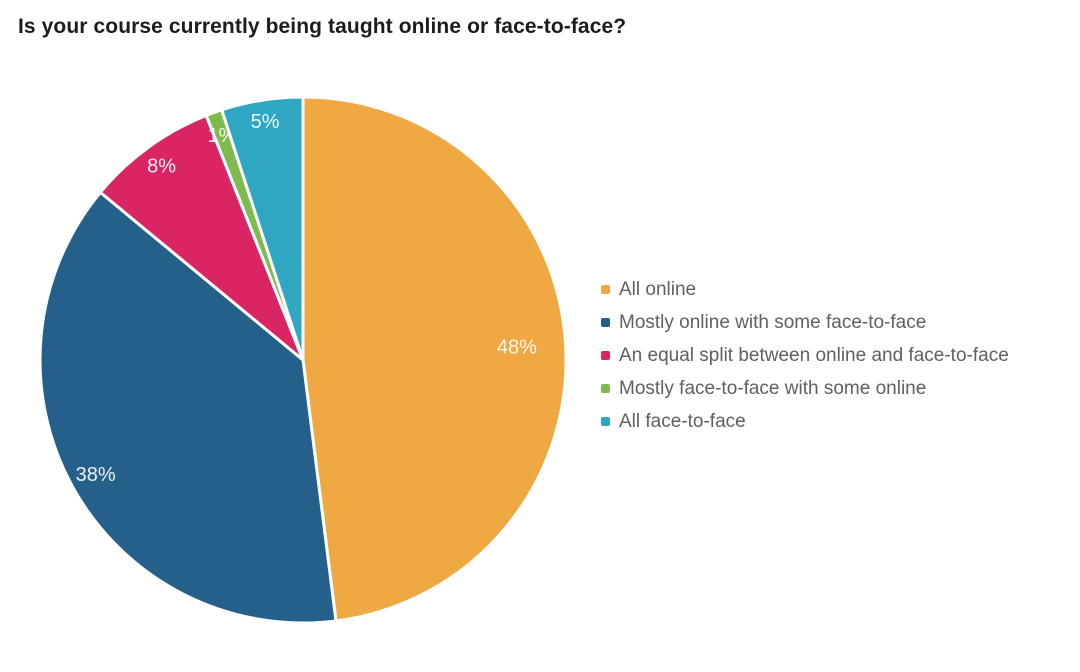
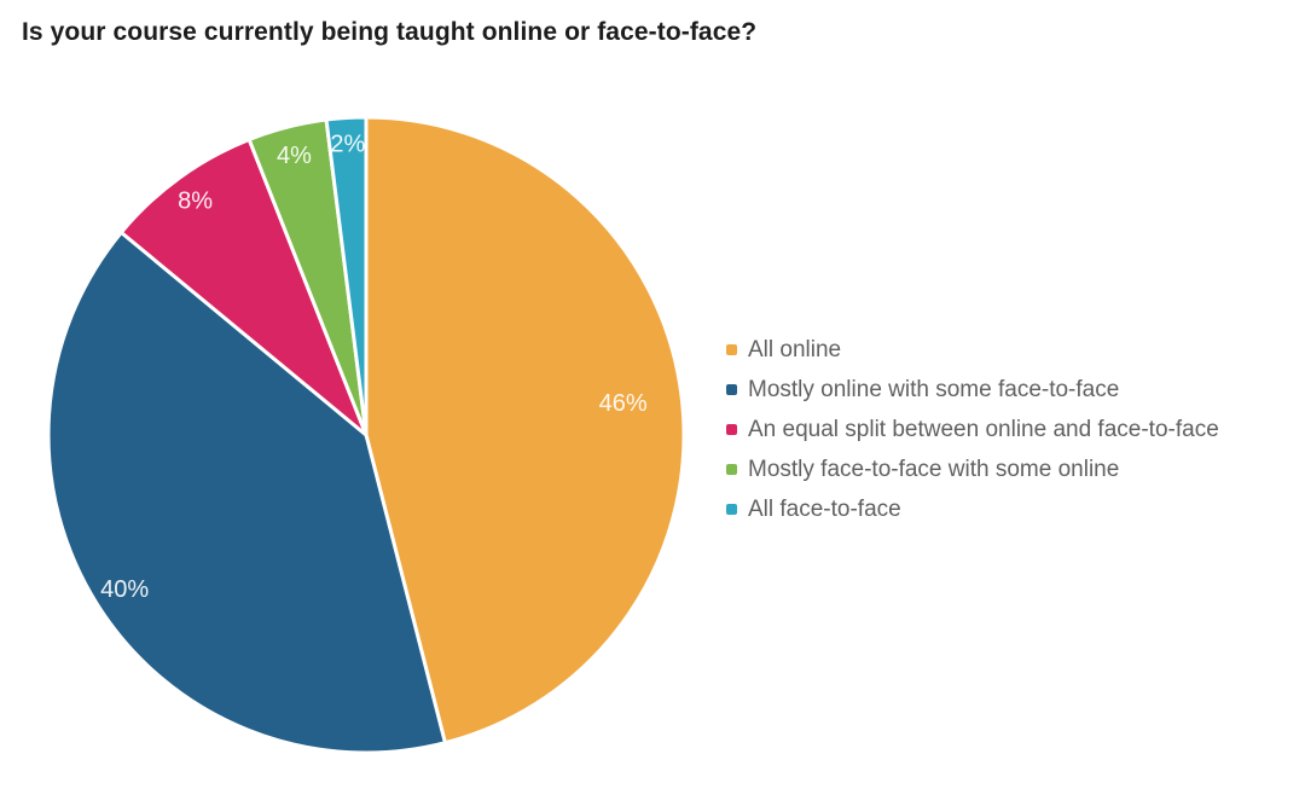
All online: 48% -> 46%
Mostly online with some face-to-face: 38% -> 40%
Mostly face-to-face with some online: 1% -> 4%
All face-to-face: 5% -> 2%
